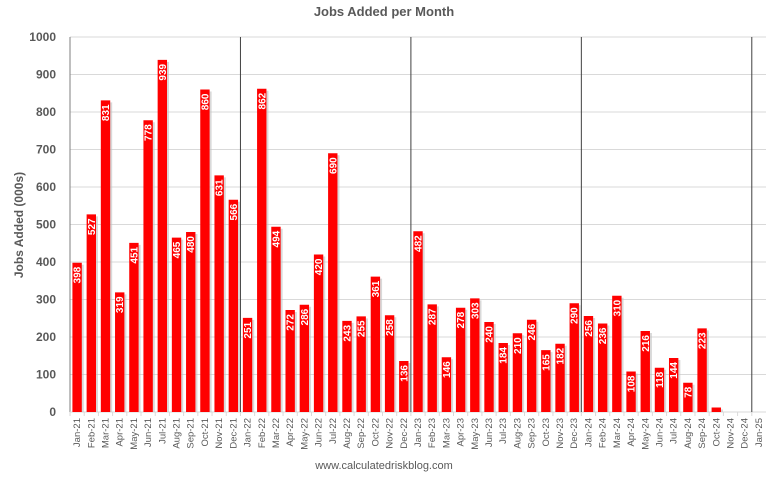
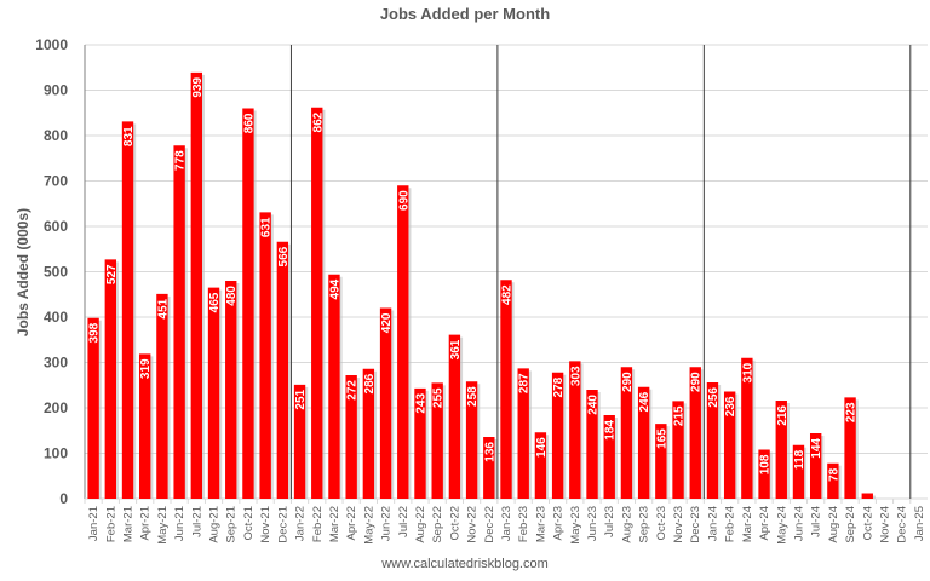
Aug-23: 210 -> 290
Nov-23: 182 -> 215
